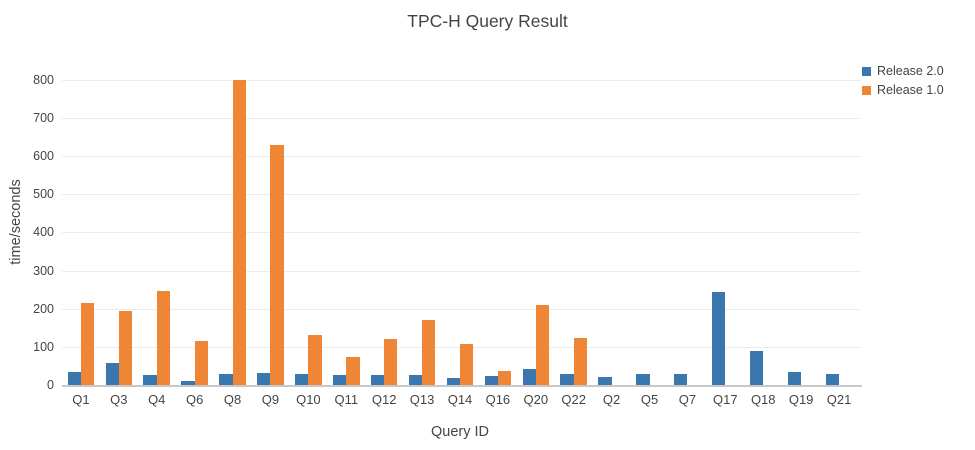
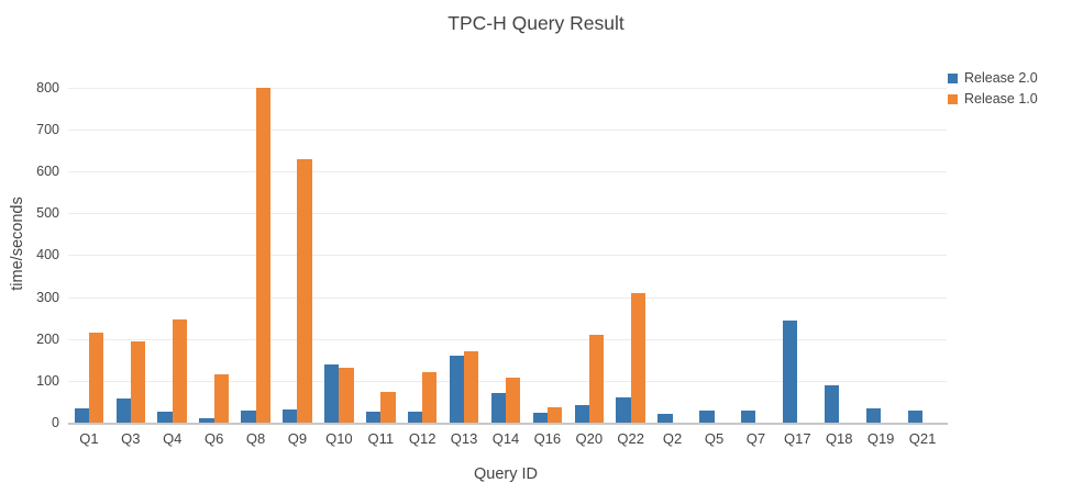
Release 2.0/Q10: 30 -> 140
Release 2.0/Q13: 20 -> 160
Release 2.0/Q14: 20 -> 70
Release 2.0/Q22: 30 -> 60
Release 1.0/Q22: 120 -> 310
